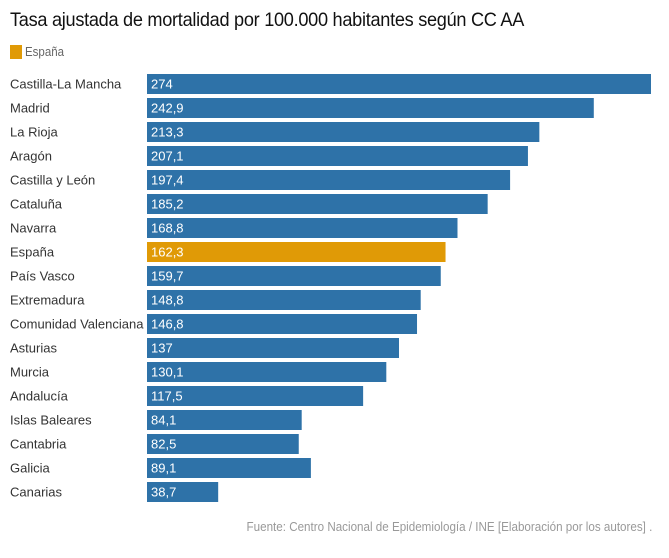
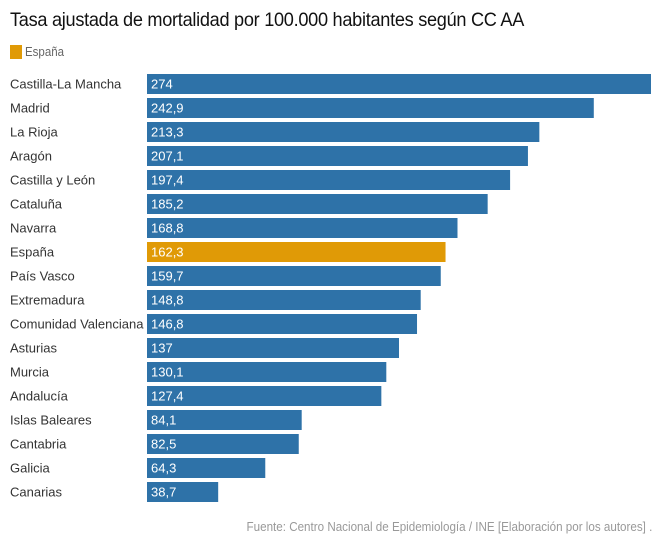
Andalucía: 117,5 -> 127,4
Galicia: 89,1 -> 64,3
